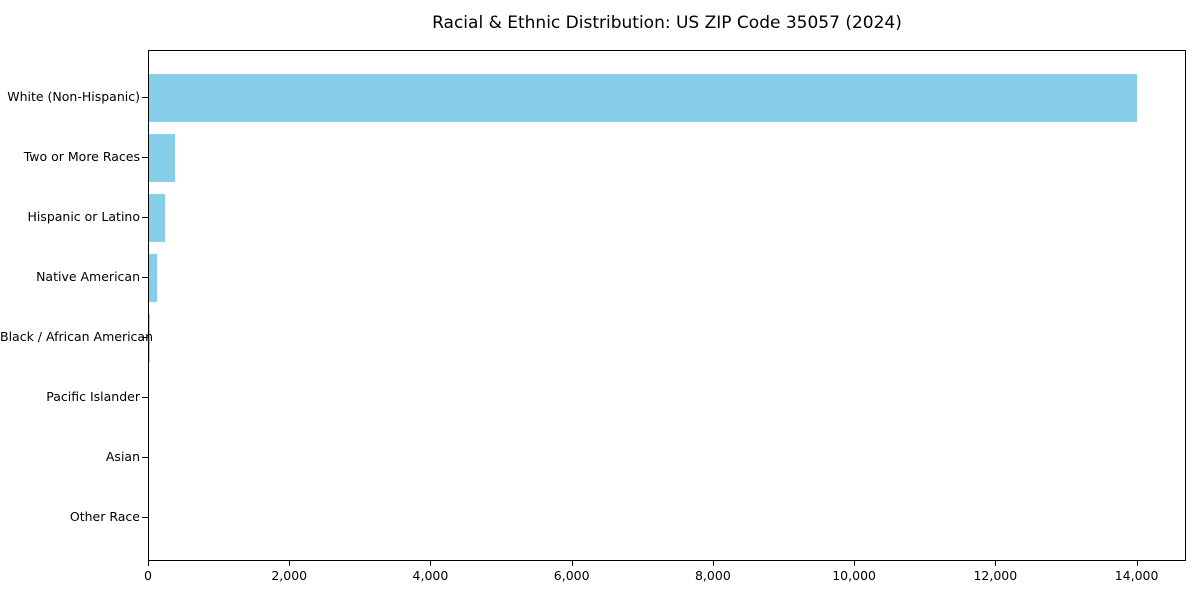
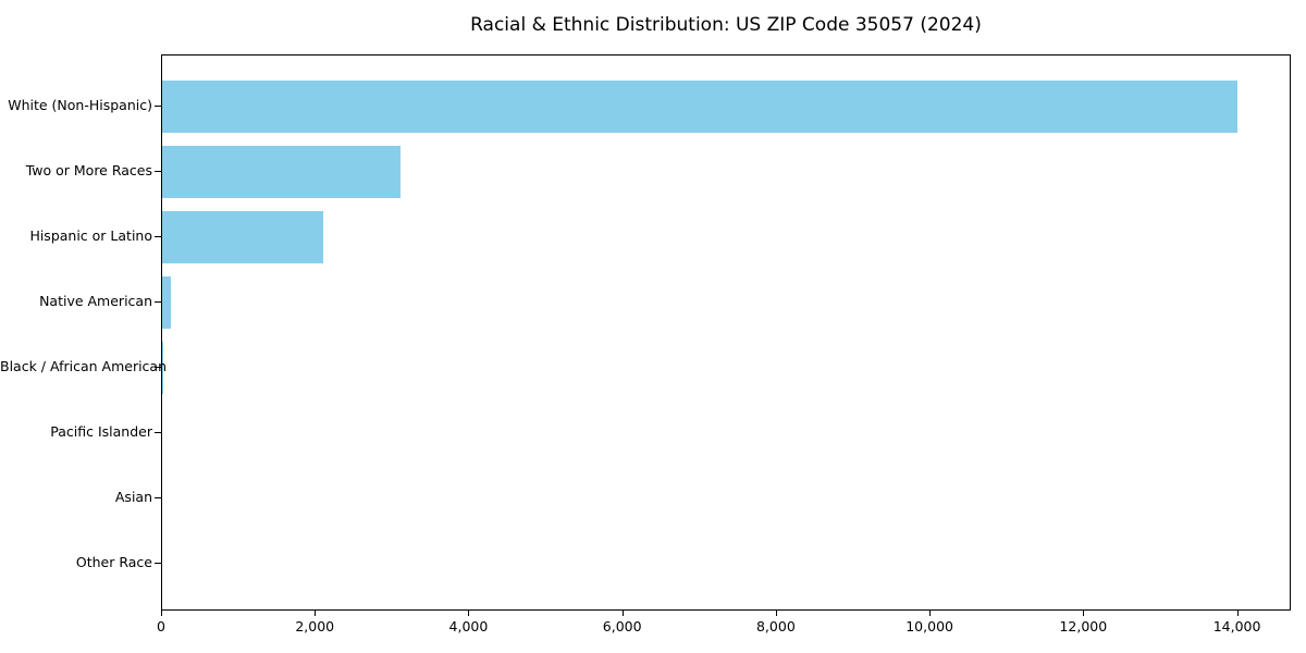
Two or More Races: 400 -> 3100
Hispanic or Latino: 200 -> 2100
